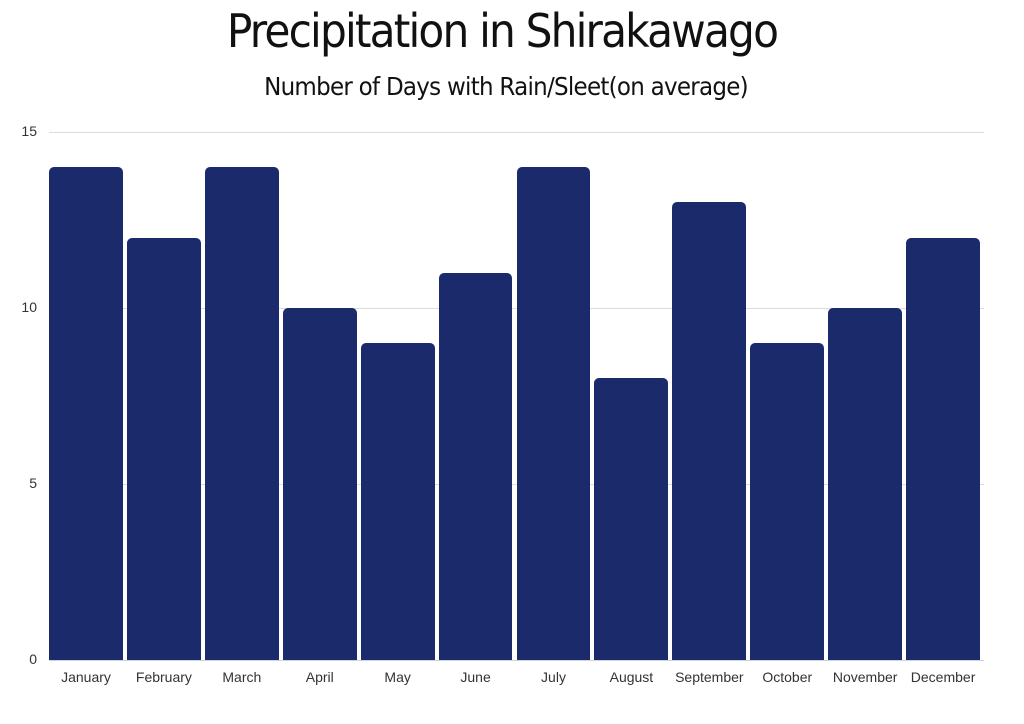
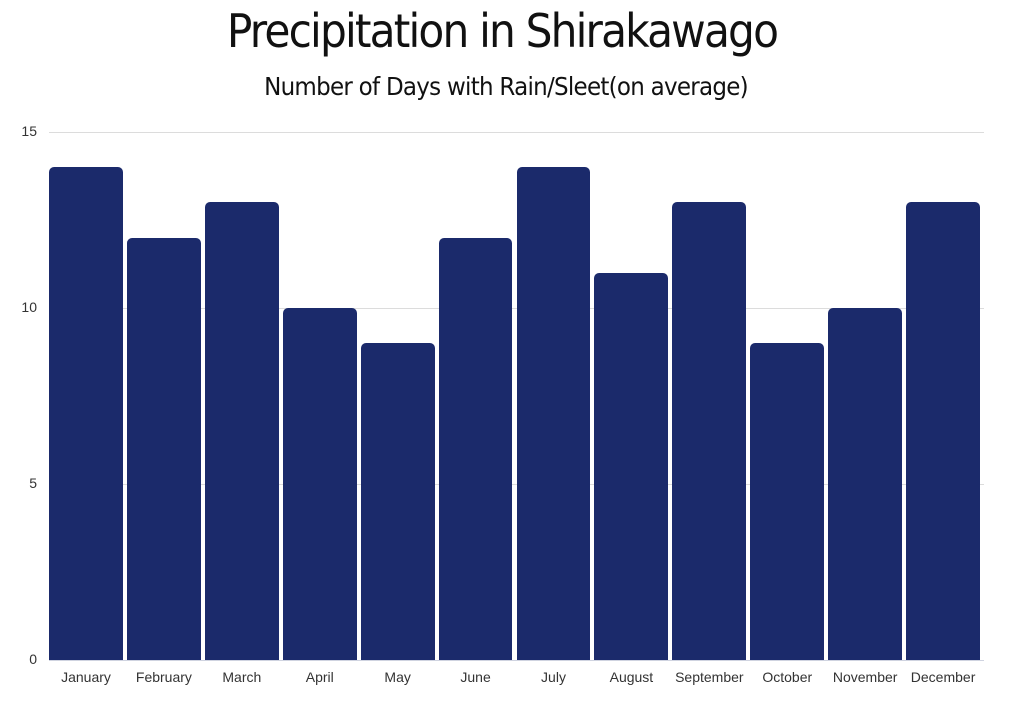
March: 14 -> 13
June: 11 -> 12
August: 8 -> 11
December: 12 -> 13
